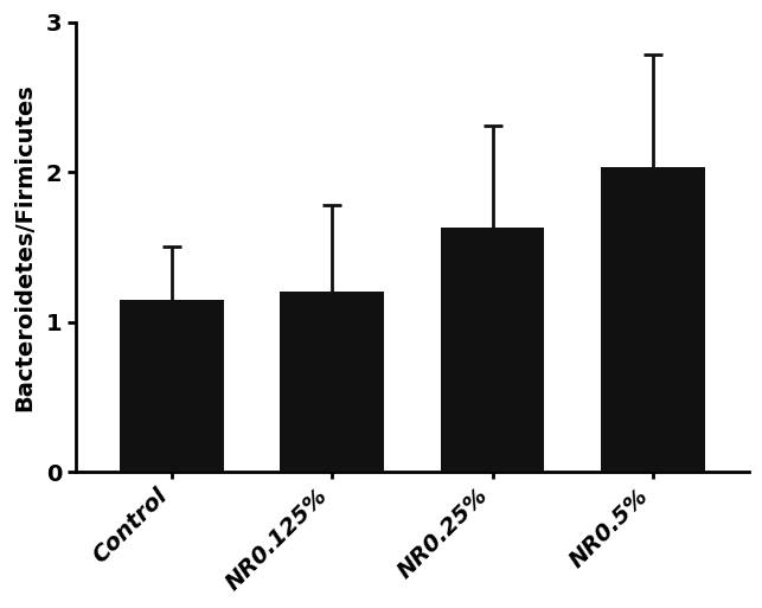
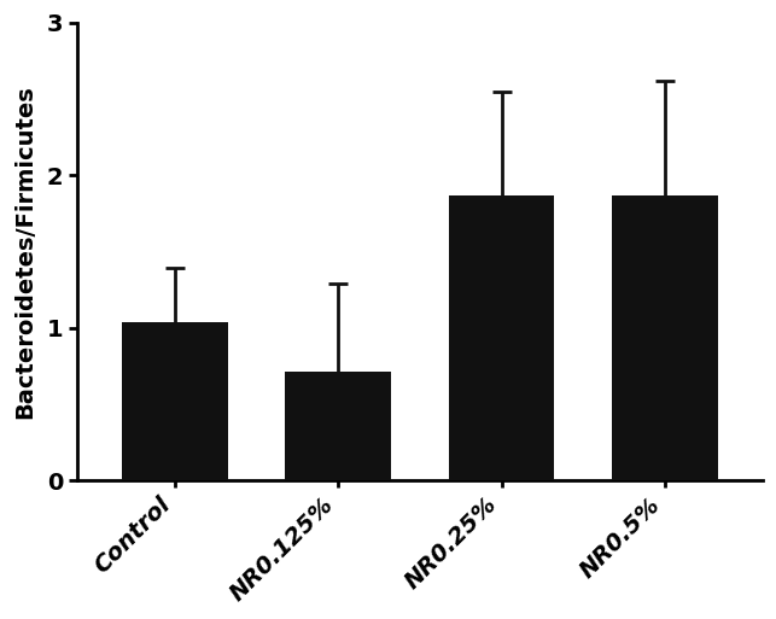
Control: 1.15 -> 1.04
NR0.125%: 1.20 -> 0.71
NR0.25%: 1.63 -> 1.87
NR0.5%: 2.03 -> 1.87
